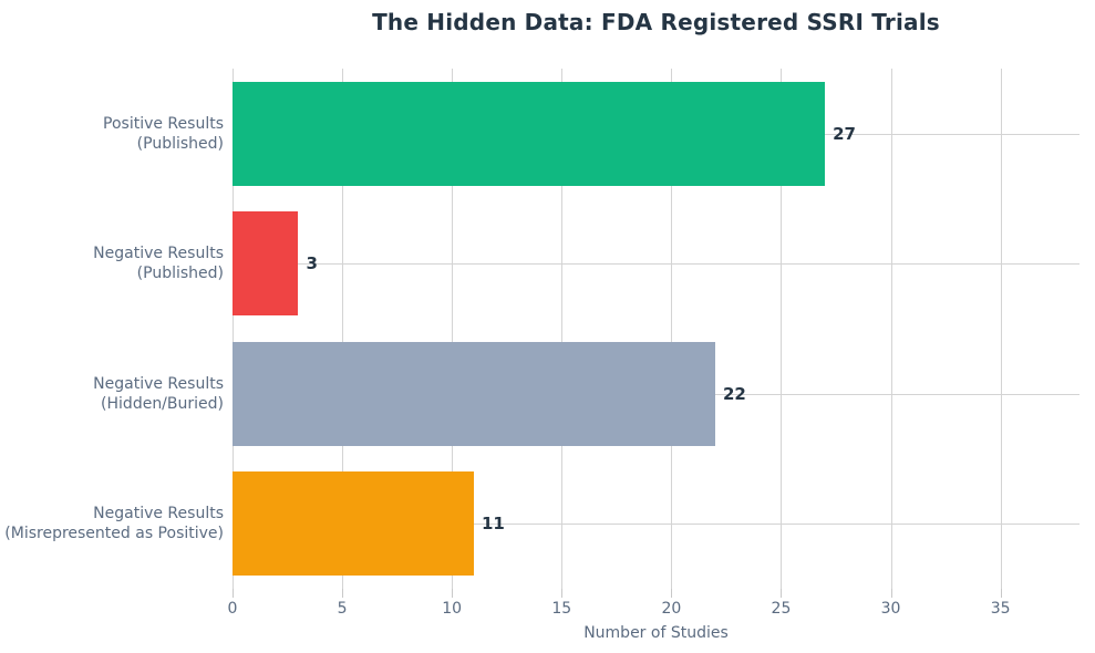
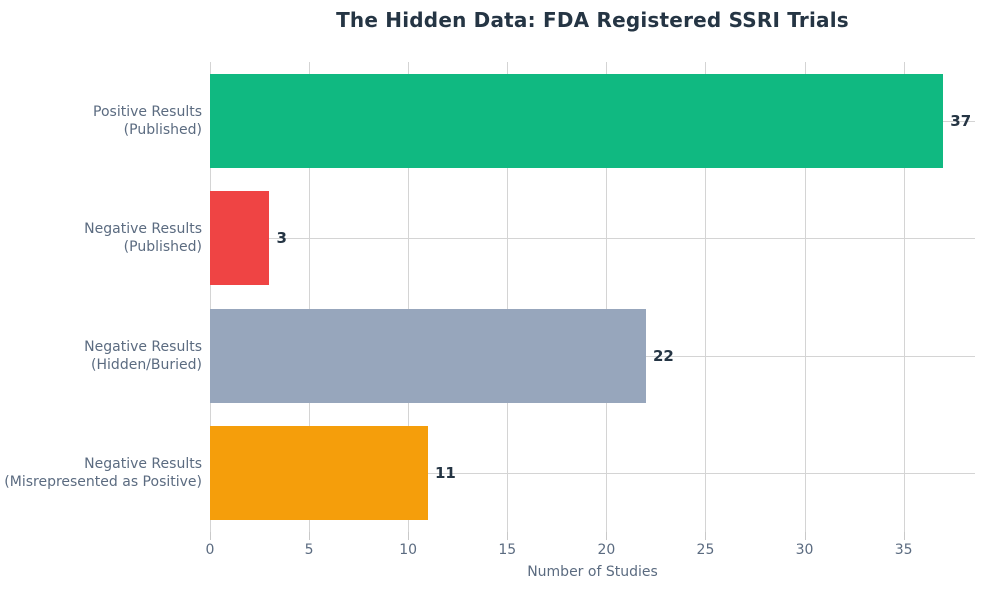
Positive Results (Published): 27 -> 37
